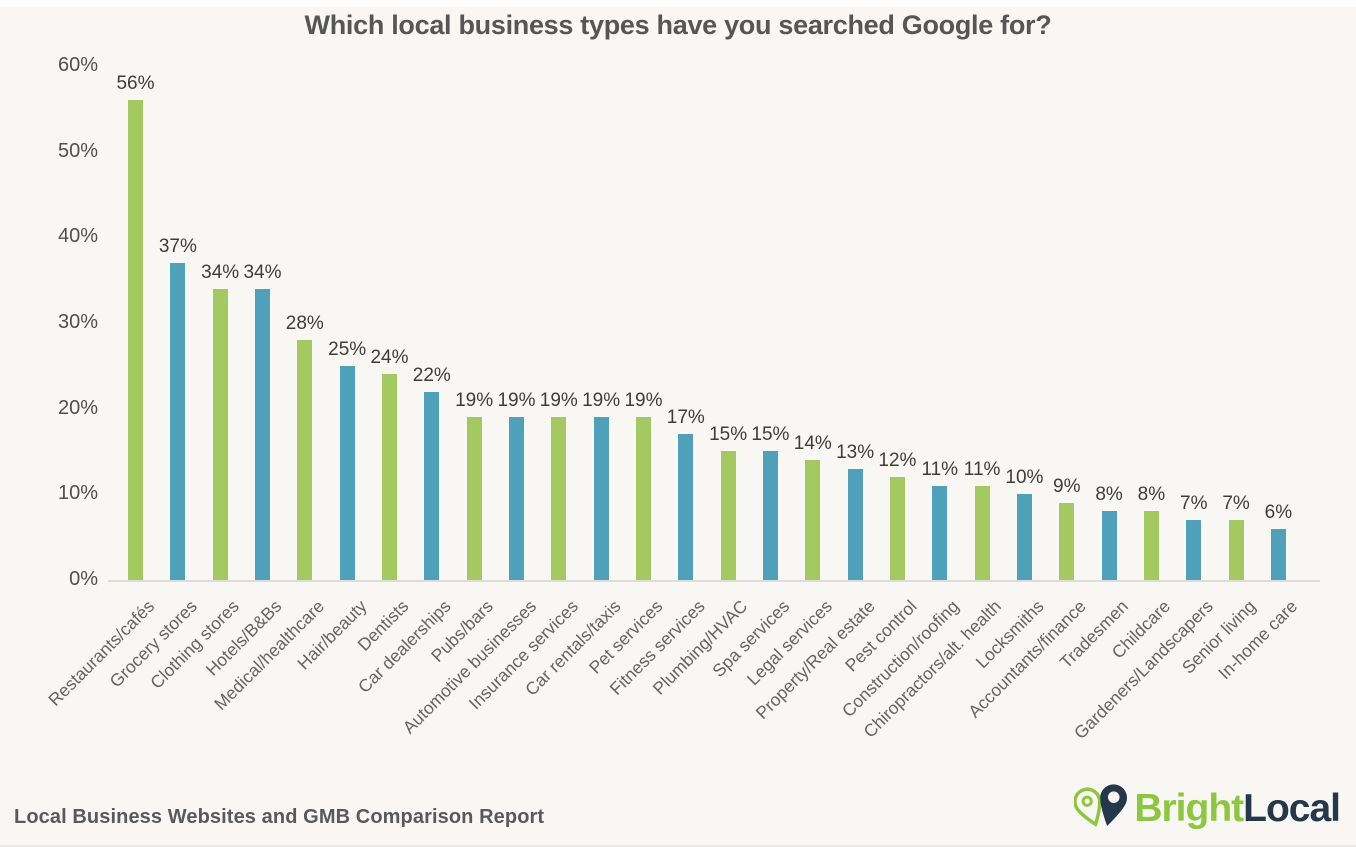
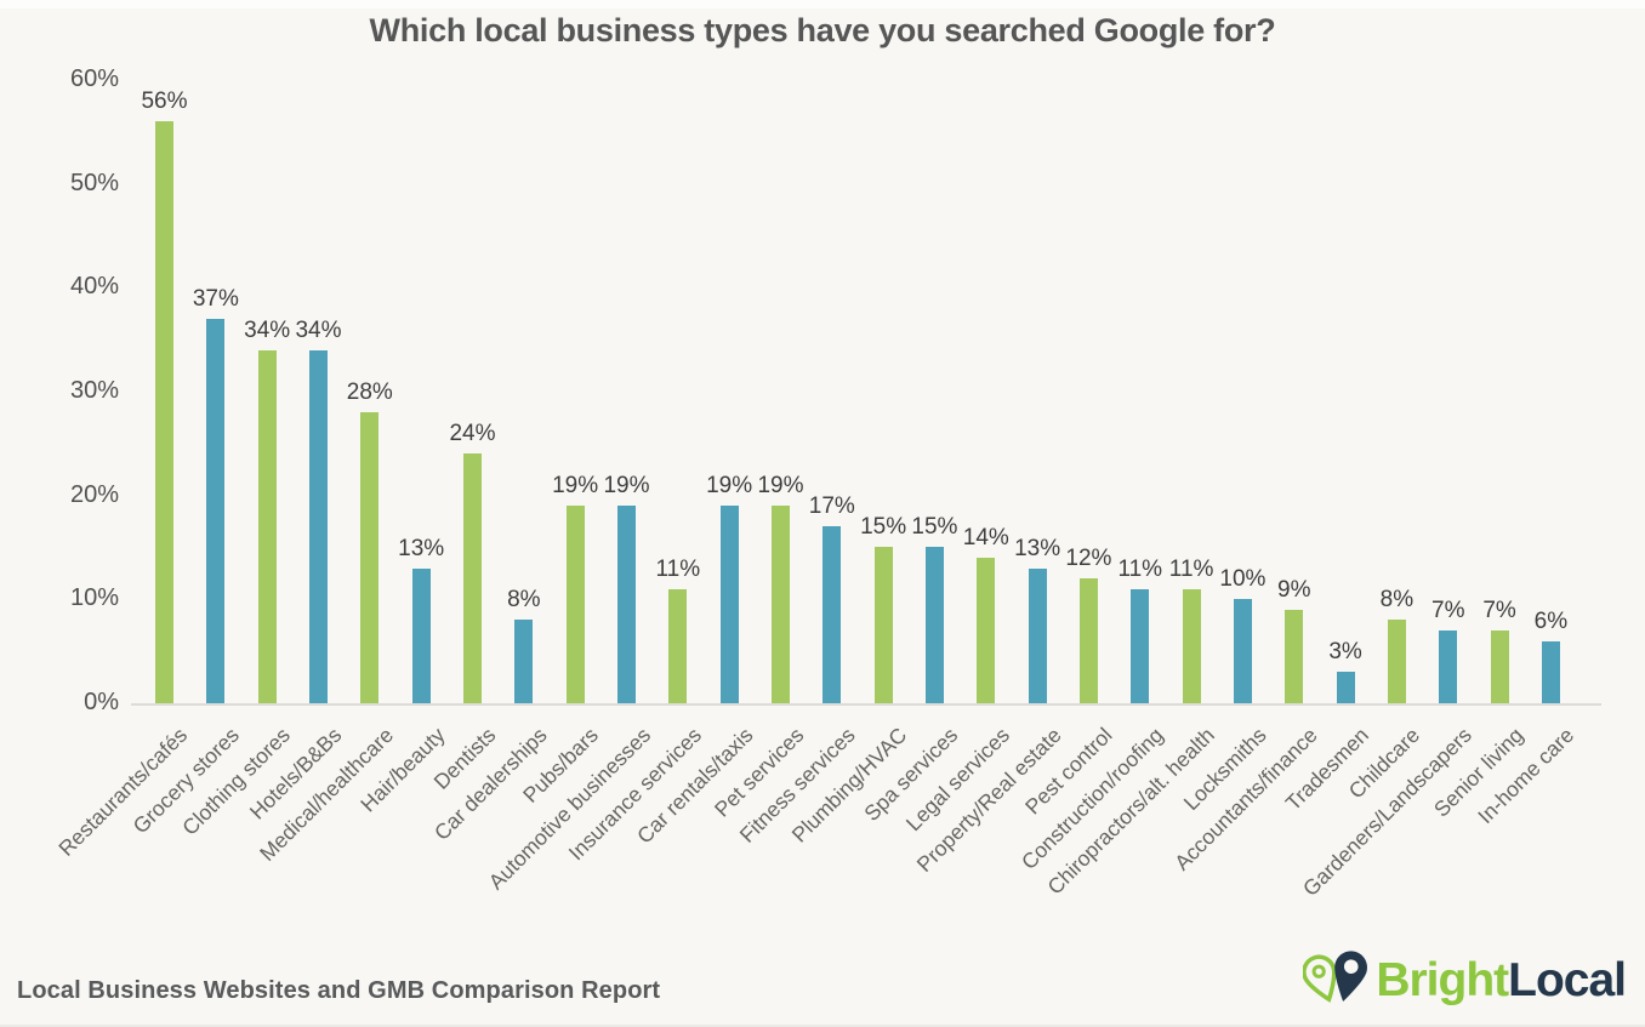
Hair/beauty: 25% -> 13%
Car dealerships: 22% -> 8%
Insurance services: 19% -> 11%
Tradesmen: 8% -> 3%
